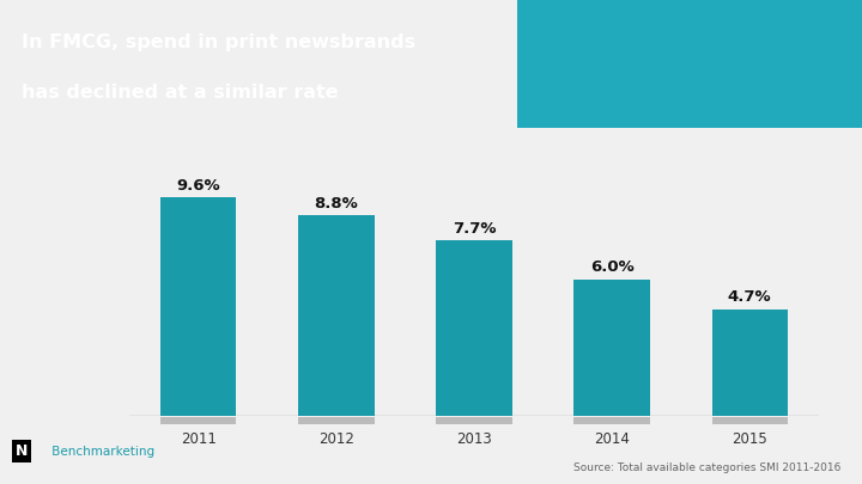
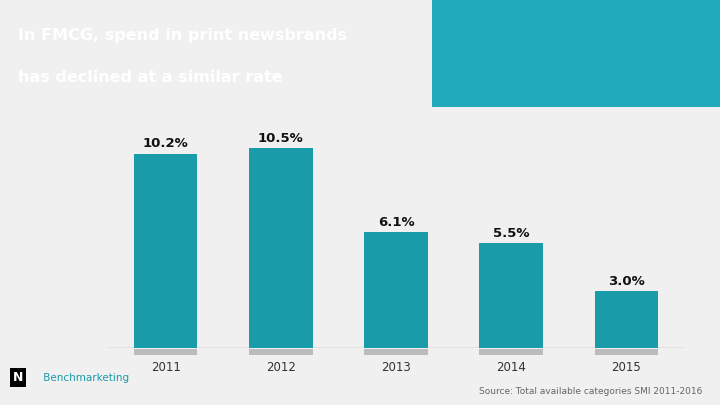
2011: 9.6% -> 10.2%
2012: 8.8% -> 10.5%
2013: 7.7% -> 6.1%
2014: 6.0% -> 5.5%
2015: 4.7% -> 3.0%
